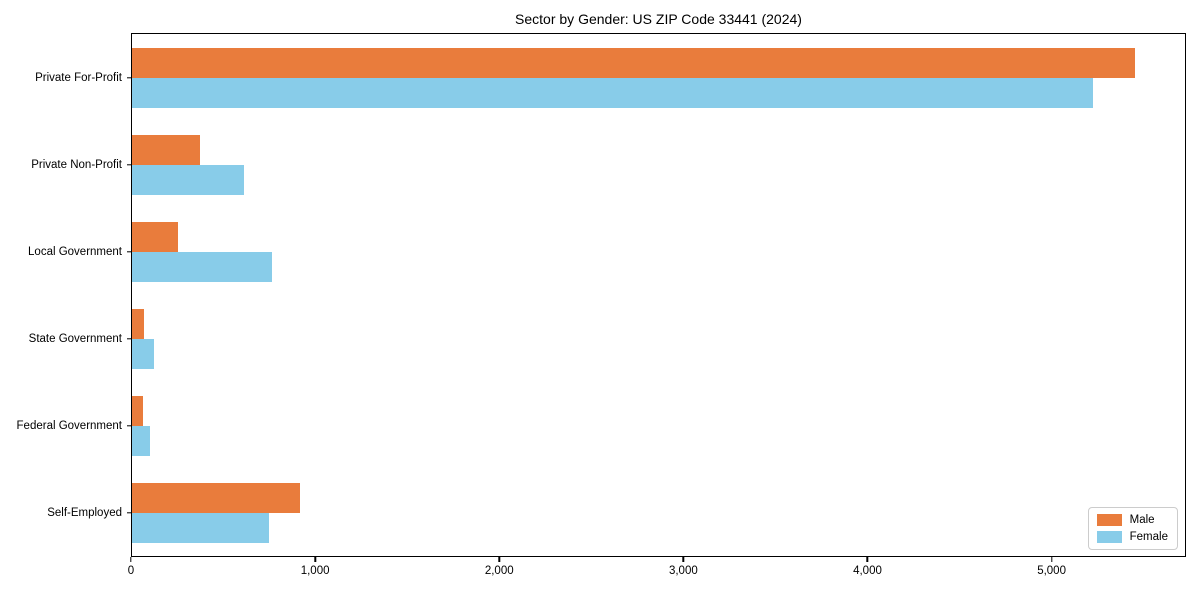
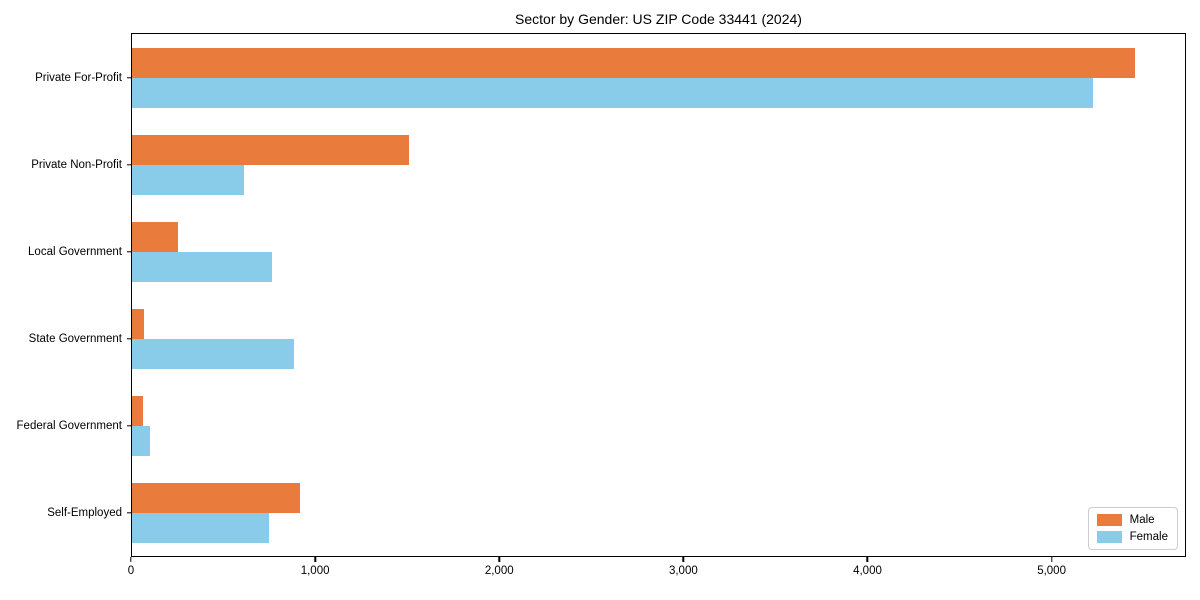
Male/Private Non-Profit: 370 -> 1510
Female/State Government: 120 -> 880
